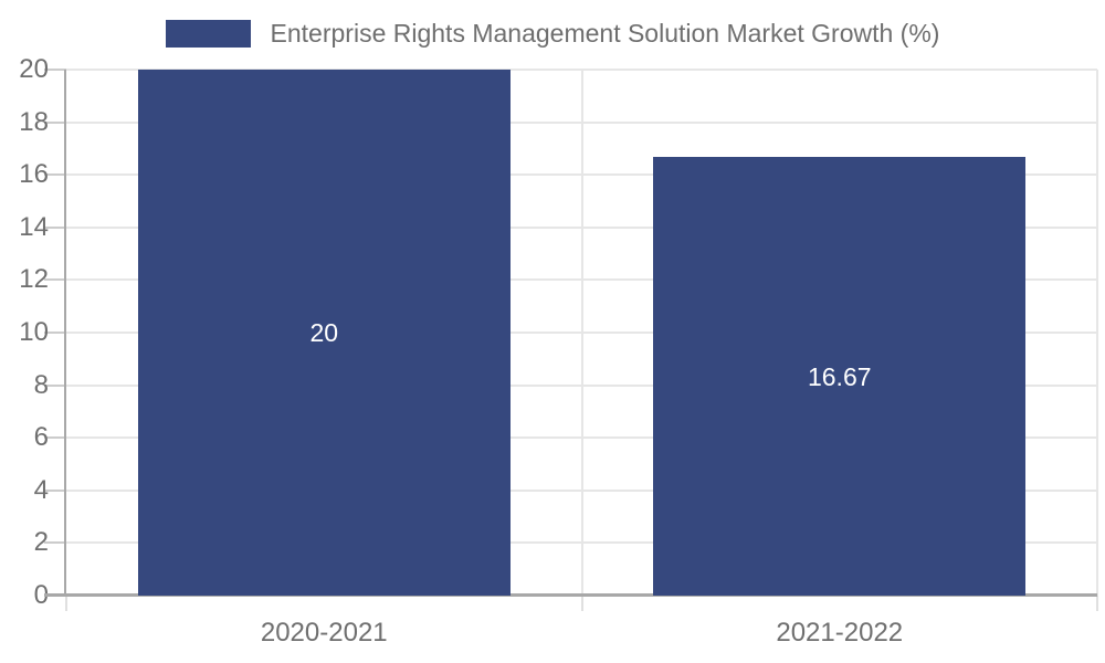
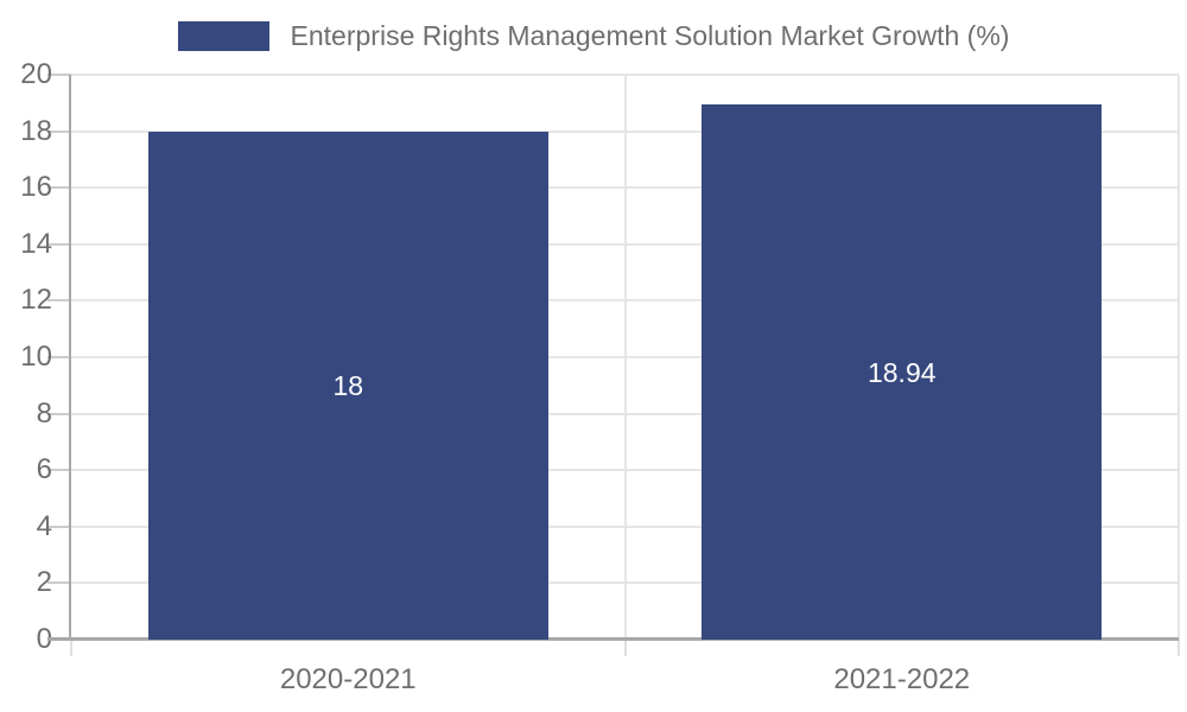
2020-2021: 20 -> 18
2021-2022: 16.67 -> 18.94
